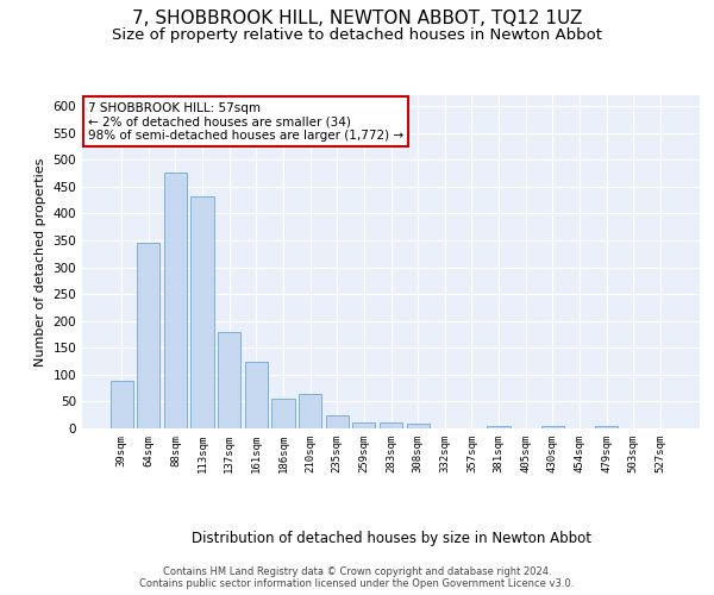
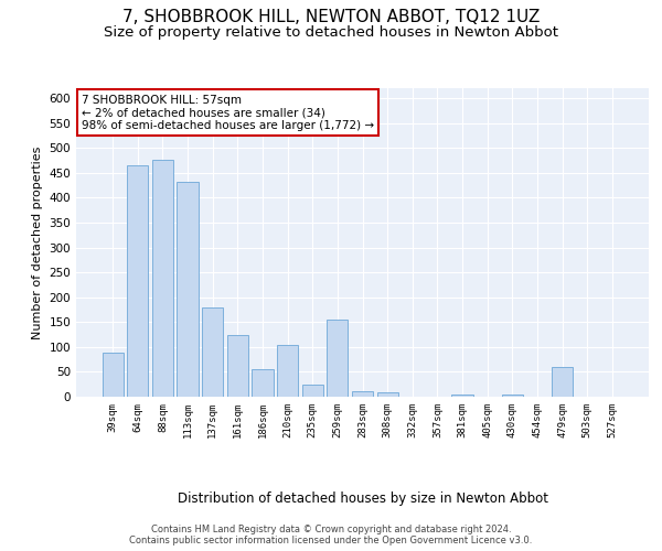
64sqm: 346 -> 465
210sqm: 65 -> 105
259sqm: 12 -> 155
479sqm: 5 -> 60
